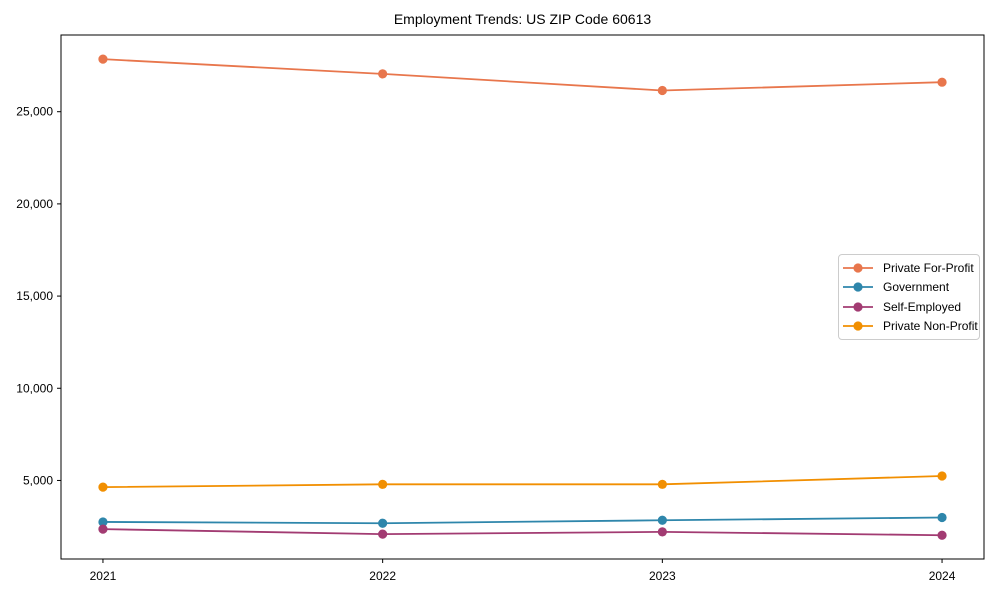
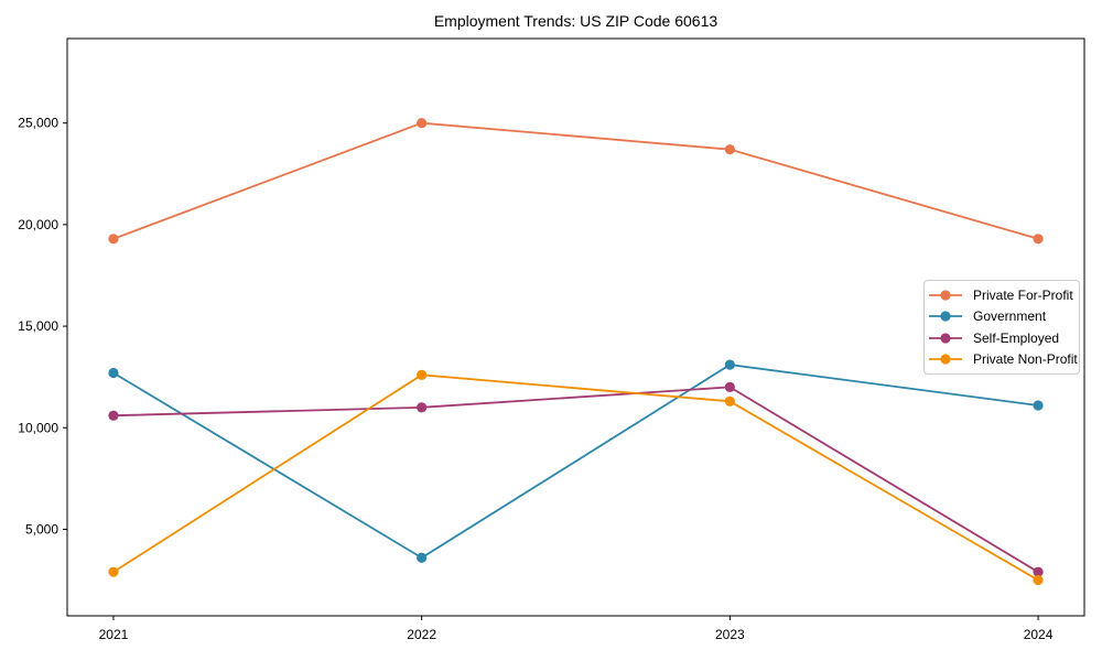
Private For-Profit/2021: 27800 -> 19300
Government/2021: 2800 -> 12700
Self-Employed/2021: 2400 -> 10600
Private Non-Profit/2021: 4600 -> 2900
Private For-Profit/2022: 27000 -> 25000
Government/2022: 2700 -> 3600
Self-Employed/2022: 2100 -> 11000
Private Non-Profit/2022: 4800 -> 12600
Private For-Profit/2023: 26200 -> 23700
Government/2023: 2800 -> 13100
Self-Employed/2023: 2200 -> 12000
Private Non-Profit/2023: 4800 -> 11300
Private For-Profit/2024: 26600 -> 19300
Government/2024: 3000 -> 11100
Self-Employed/2024: 2000 -> 2900
Private Non-Profit/2024: 5200 -> 2500
